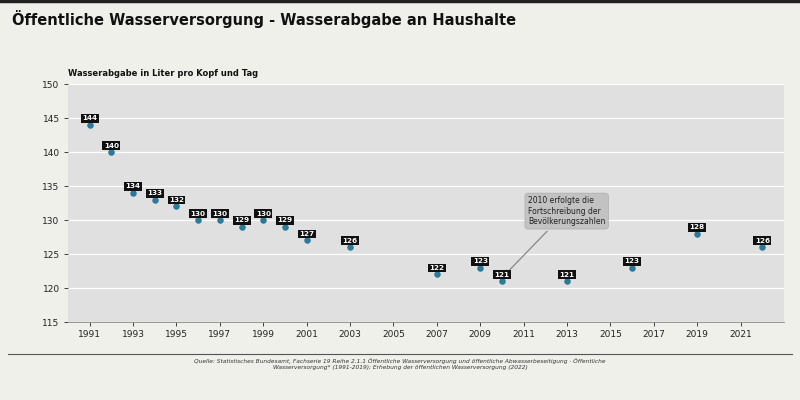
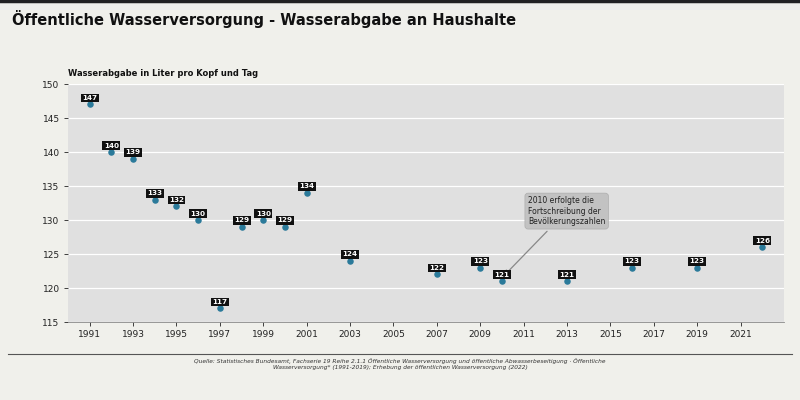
1991: 144 -> 147
1993: 134 -> 139
1997: 130 -> 117
2001: 127 -> 134
2003: 126 -> 124
2019: 128 -> 123
